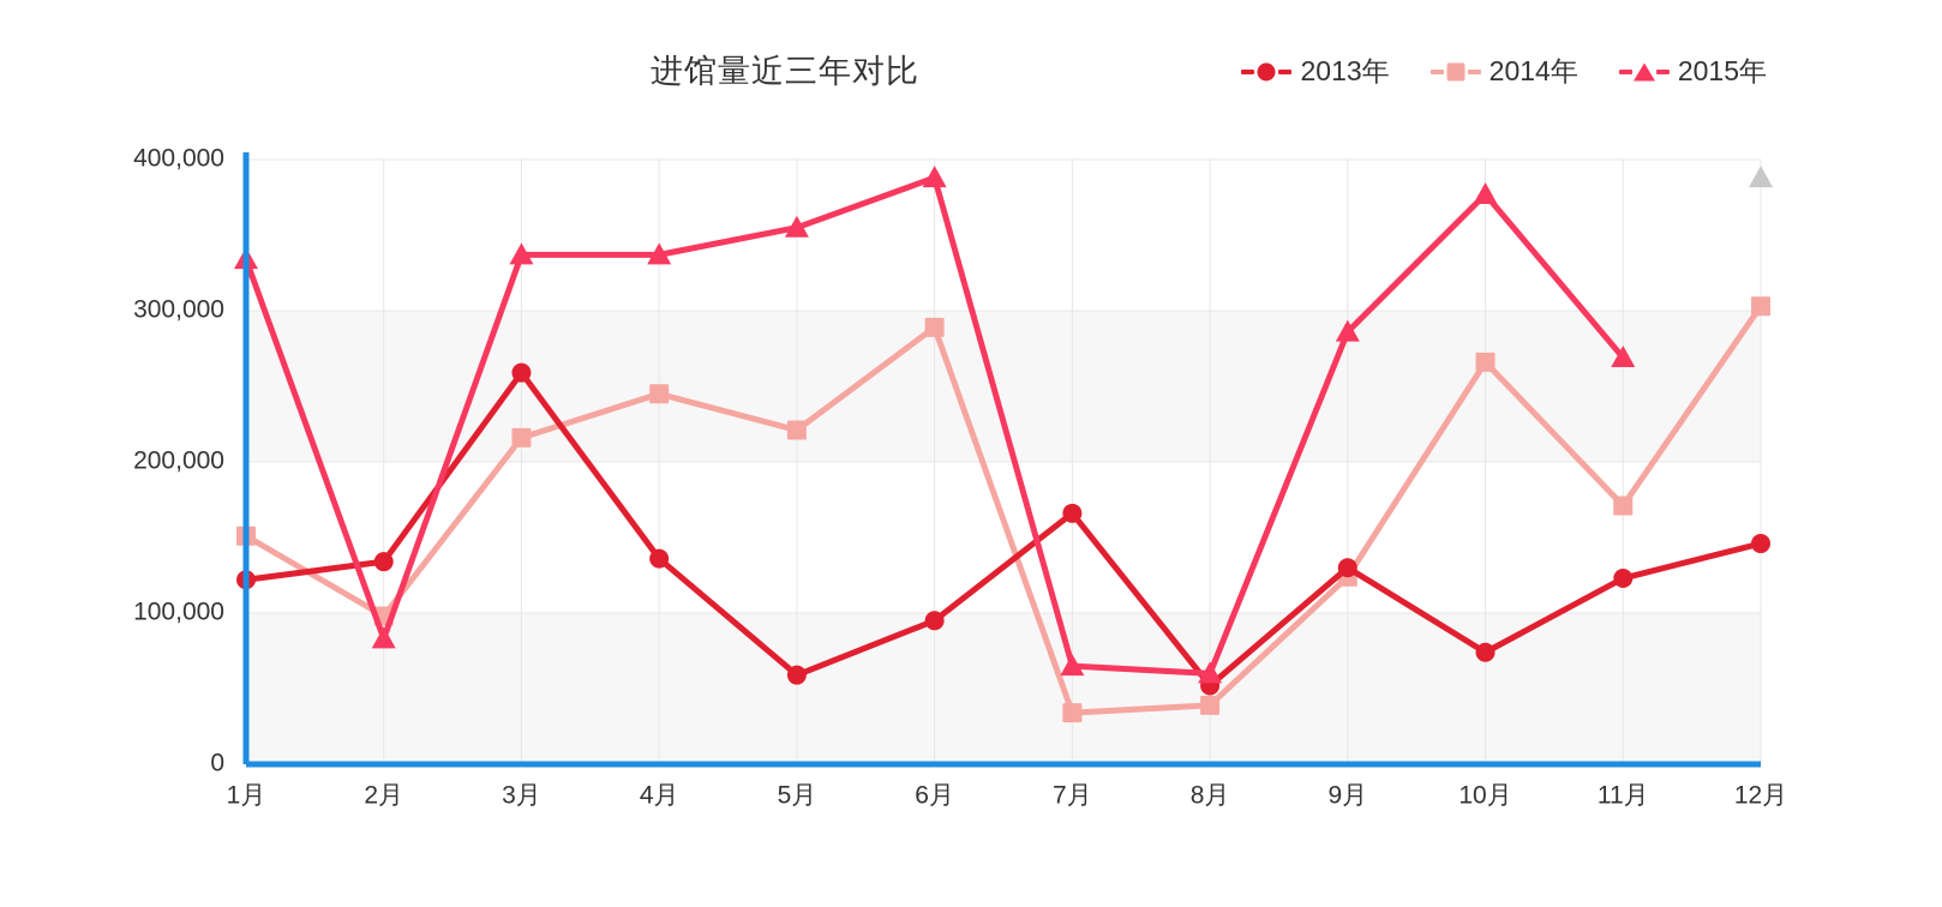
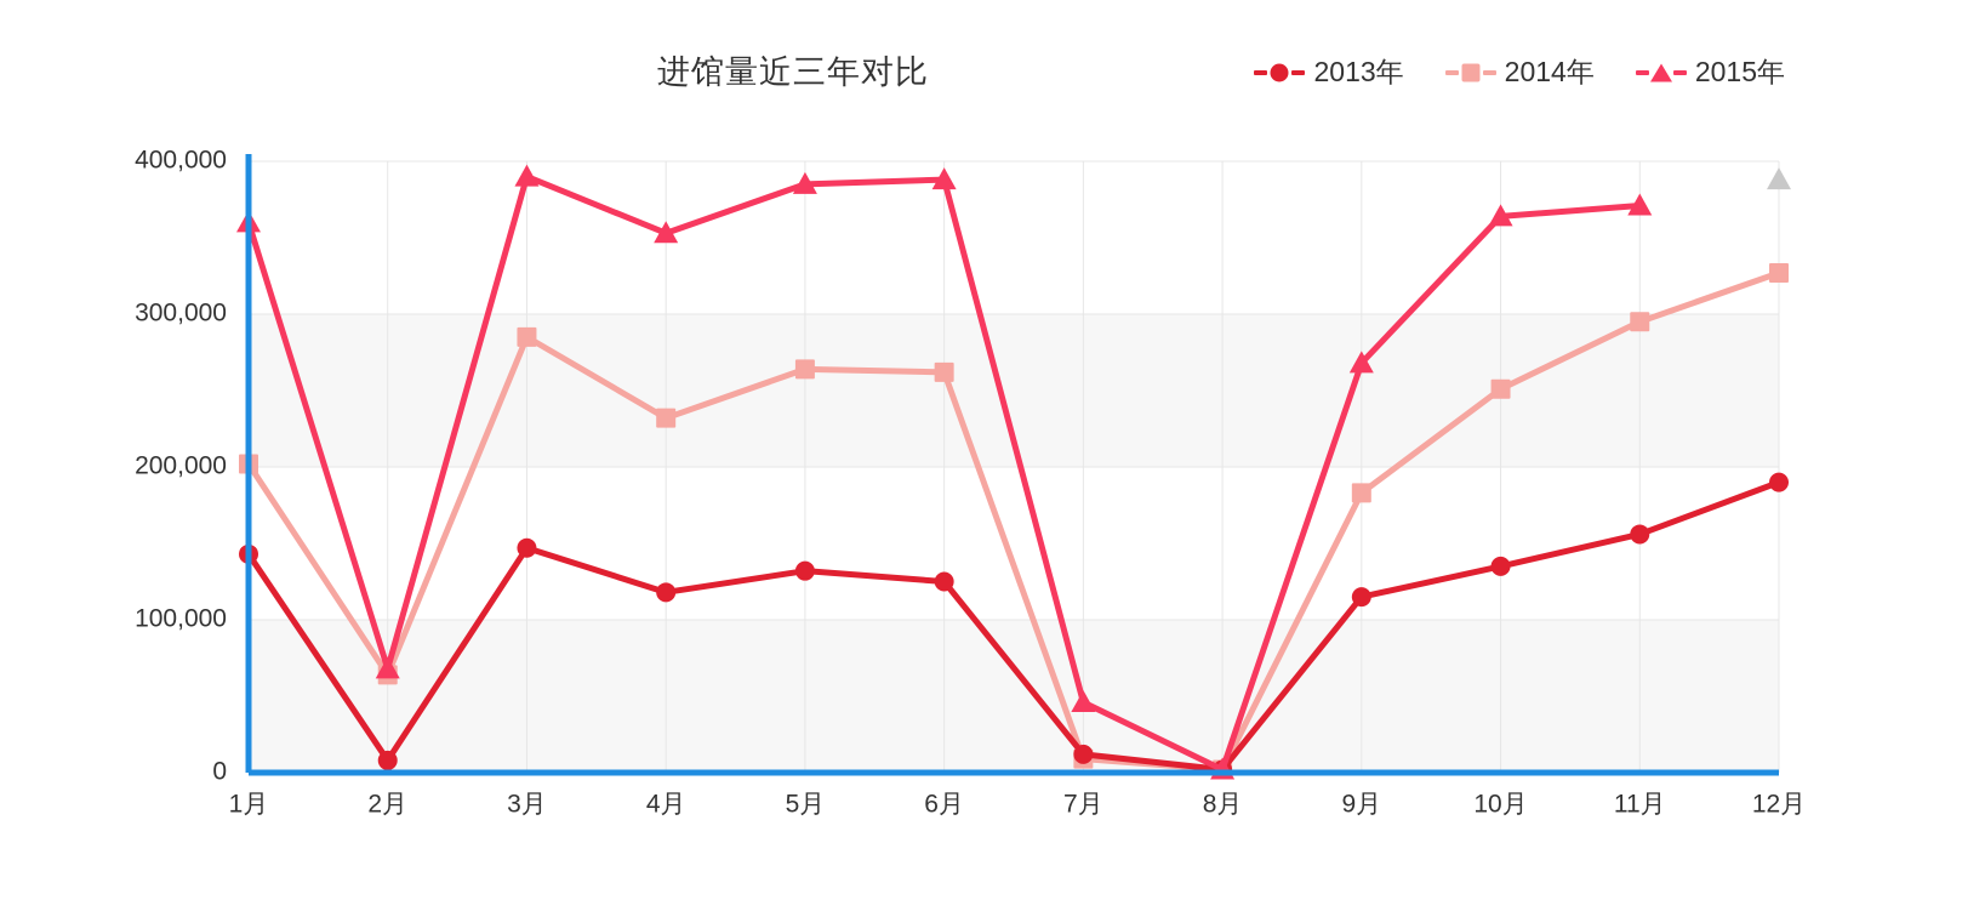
2013年/1月: 122000 -> 143000
2014年/1月: 151000 -> 202000
2015年/1月: 334000 -> 360000
2013年/2月: 134000 -> 8000
2014年/2月: 98000 -> 64000
2015年/2月: 83000 -> 68000
2013年/3月: 259000 -> 147000
2014年/3月: 216000 -> 285000
2015年/3月: 337000 -> 390000
2013年/4月: 136000 -> 118000
2014年/4月: 245000 -> 232000
2015年/4月: 337000 -> 353000
2013年/5月: 59000 -> 132000
2014年/5月: 221000 -> 264000
2015年/5月: 355000 -> 385000
2013年/6月: 95000 -> 125000
2014年/6月: 289000 -> 262000
2013年/7月: 166000 -> 12000
2014年/7月: 34000 -> 9000
2015年/7月: 65000 -> 46000
2013年/8月: 52000 -> 2000
2014年/8月: 39000 -> 2000
2015年/8月: 60000 -> 2000
2013年/9月: 130000 -> 115000
2014年/9月: 124000 -> 183000
2015年/9月: 286000 -> 268000
2013年/10月: 74000 -> 135000
2014年/10月: 266000 -> 251000
2015年/10月: 377000 -> 364000
2013年/11月: 123000 -> 156000
2014年/11月: 171000 -> 295000
2015年/11月: 269000 -> 371000
2013年/12月: 146000 -> 190000
2014年/12月: 303000 -> 327000
